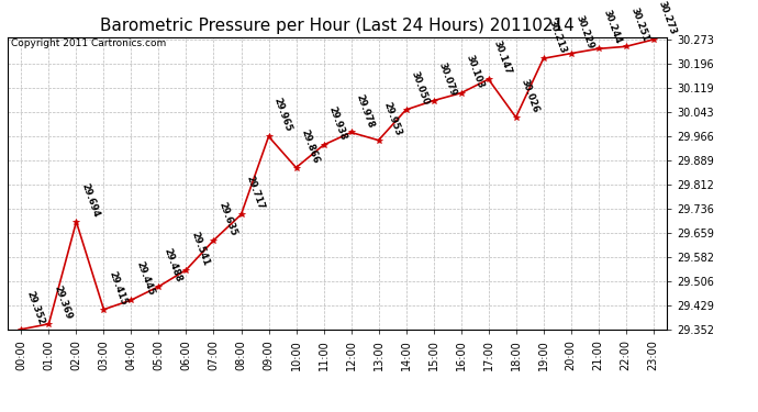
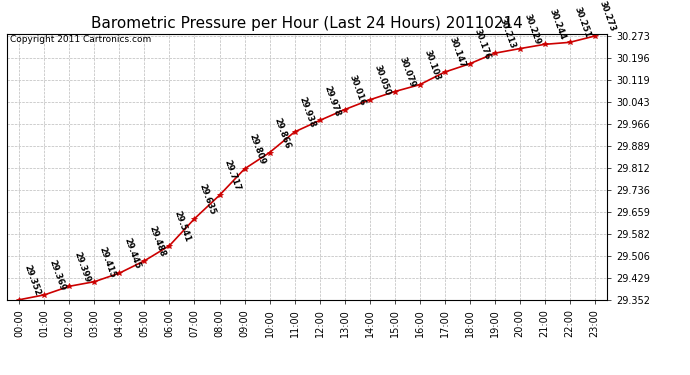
02:00: 29.694 -> 29.399
09:00: 29.965 -> 29.809
13:00: 29.953 -> 30.016
18:00: 30.026 -> 30.176
